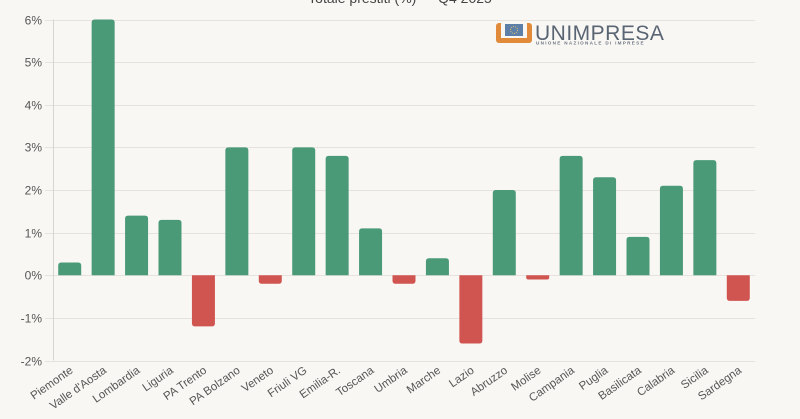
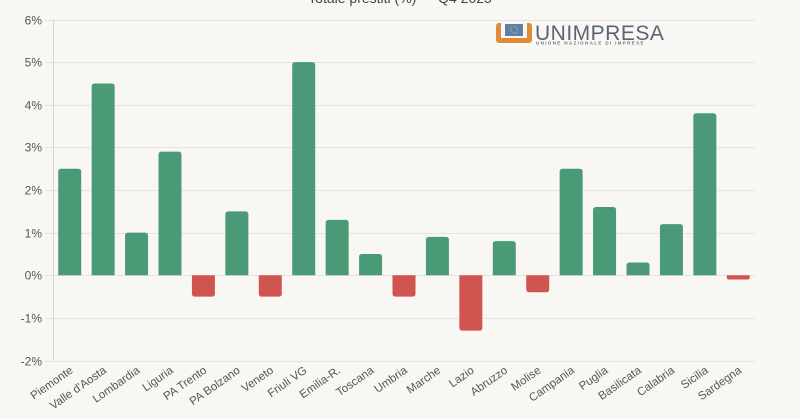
Piemonte: 0.3% -> 2.5%
Valle d'Aosta: 6.0% -> 4.5%
Lombardia: 1.4% -> 1.0%
Liguria: 1.3% -> 2.9%
PA Trento: -1.2% -> -0.5%
PA Bolzano: 3.0% -> 1.5%
Veneto: -0.2% -> -0.5%
Friuli VG: 3.0% -> 5.0%
Emilia-R.: 2.8% -> 1.3%
Toscana: 1.1% -> 0.5%
Umbria: -0.2% -> -0.5%
Marche: 0.4% -> 0.9%
Lazio: -1.6% -> -1.3%
Abruzzo: 2.0% -> 0.8%
Molise: -0.1% -> -0.4%
Campania: 2.8% -> 2.5%
Puglia: 2.3% -> 1.6%
Basilicata: 0.9% -> 0.3%
Calabria: 2.1% -> 1.2%
Sicilia: 2.7% -> 3.8%
Sardegna: -0.6% -> -0.1%
